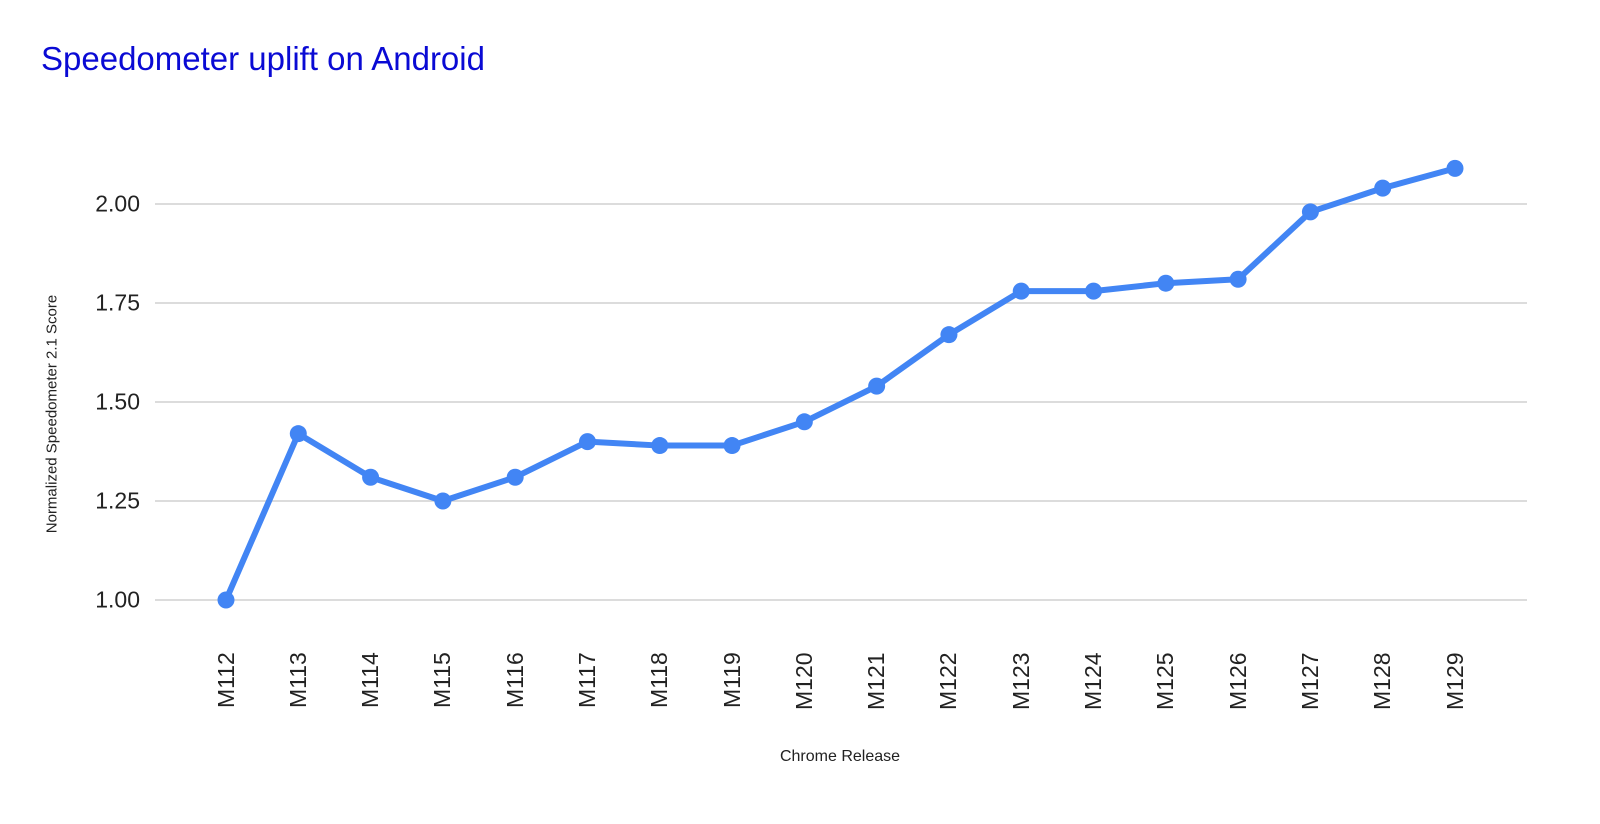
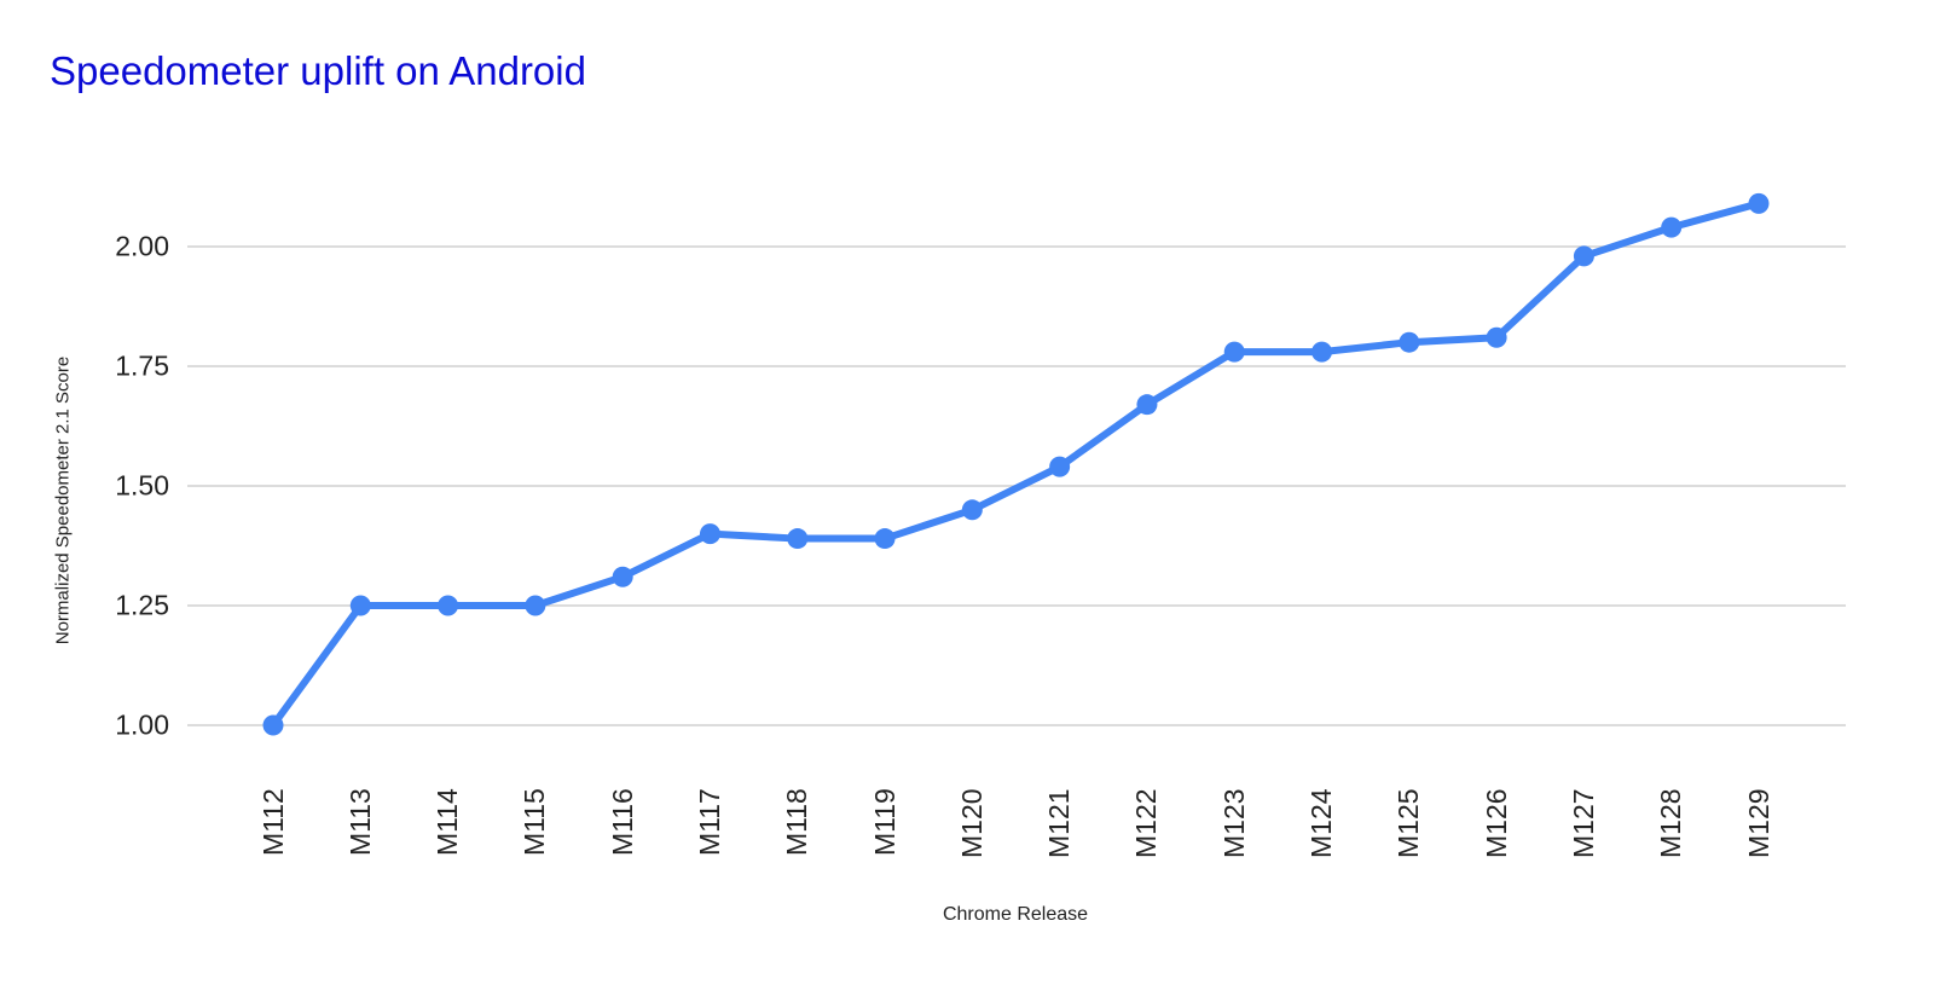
M113: 1.42 -> 1.25
M114: 1.31 -> 1.25
